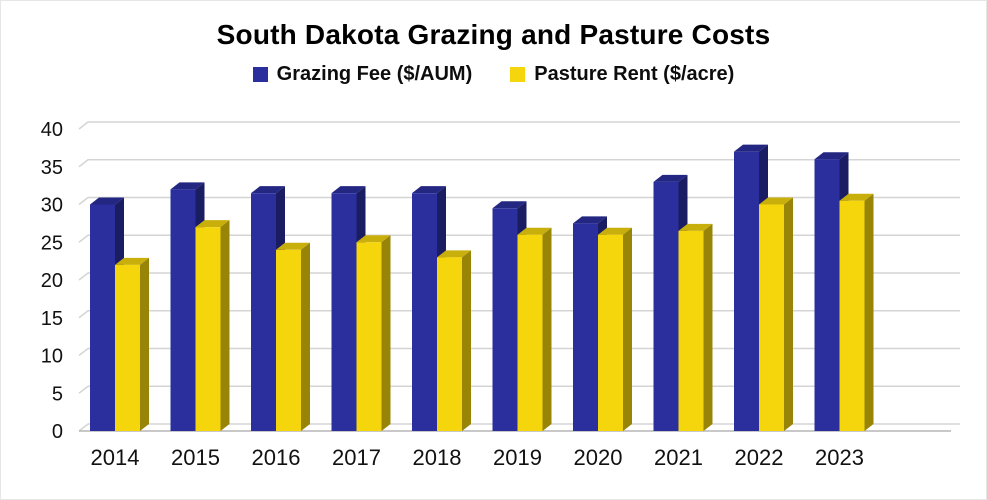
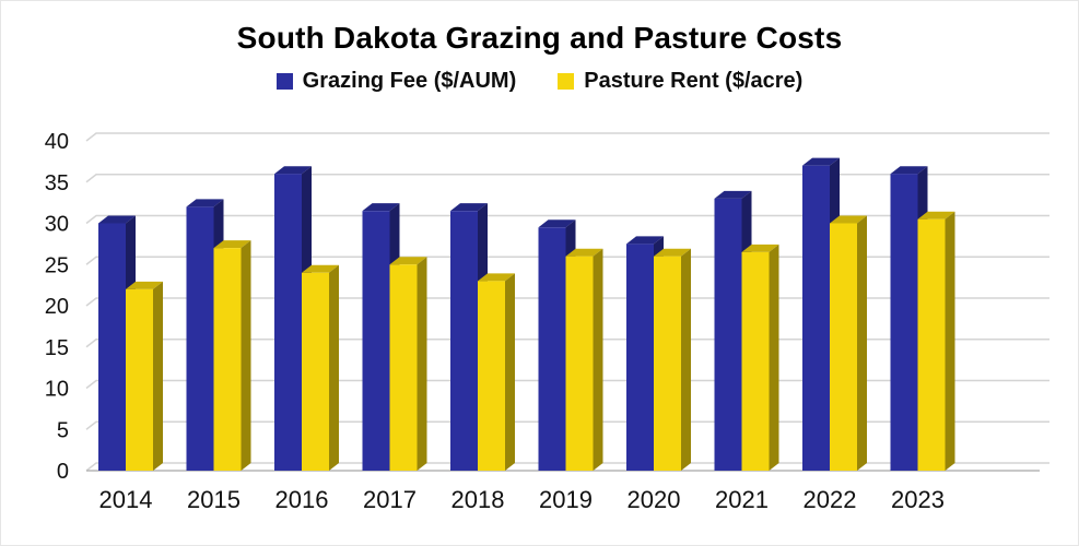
Grazing Fee ($/AUM)/2016: 32 -> 36
